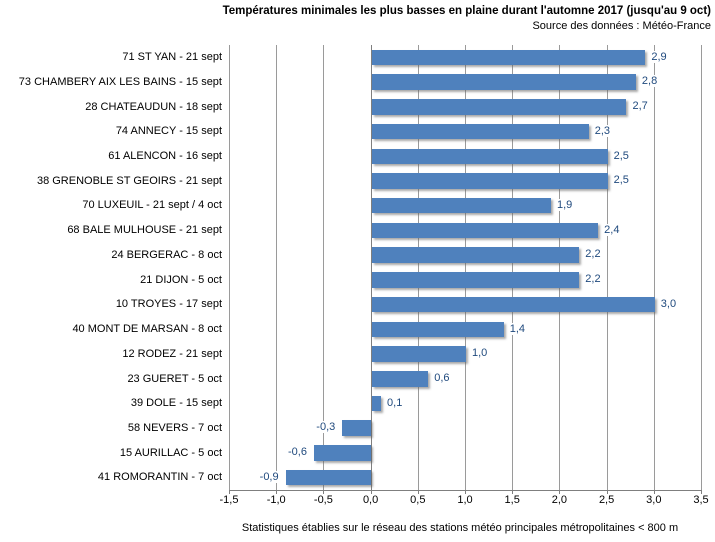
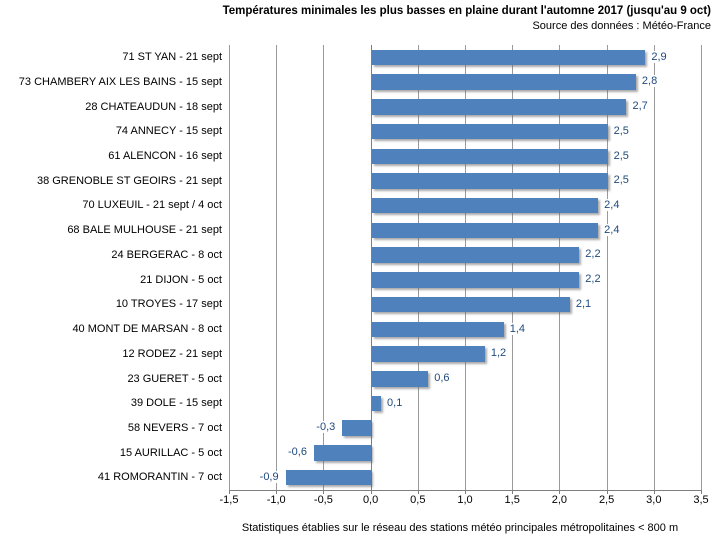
74 ANNECY - 15 sept: 2,3 -> 2,5
70 LUXEUIL - 21 sept / 4 oct: 1,9 -> 2,4
10 TROYES - 17 sept: 3,0 -> 2,1
12 RODEZ - 21 sept: 1,0 -> 1,2
